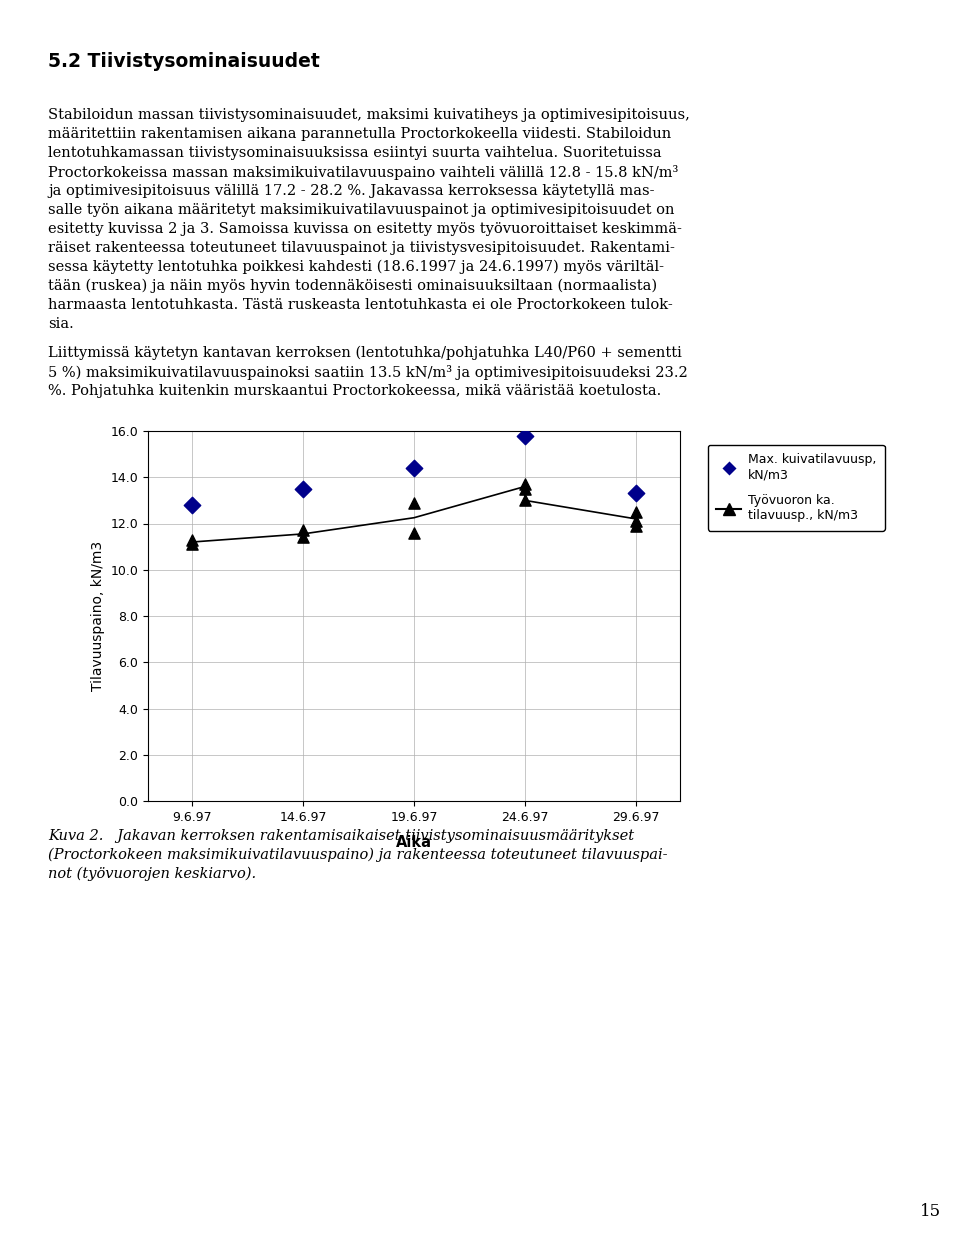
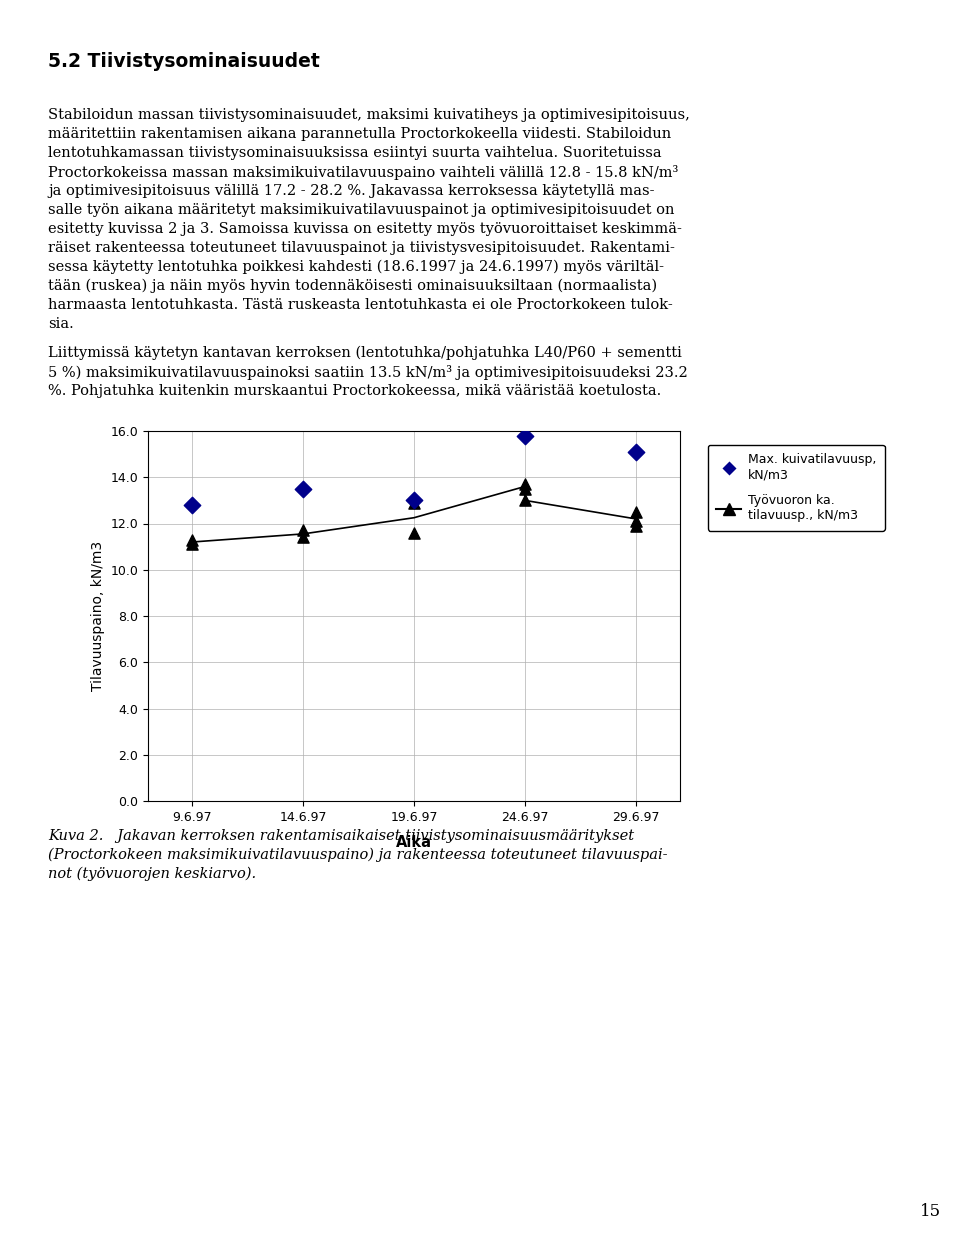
Max. kuivatilavuusp, kN/m3/19.6.97: 14.4 -> 13.0
Max. kuivatilavuusp, kN/m3/29.6.97: 13.3 -> 15.1
